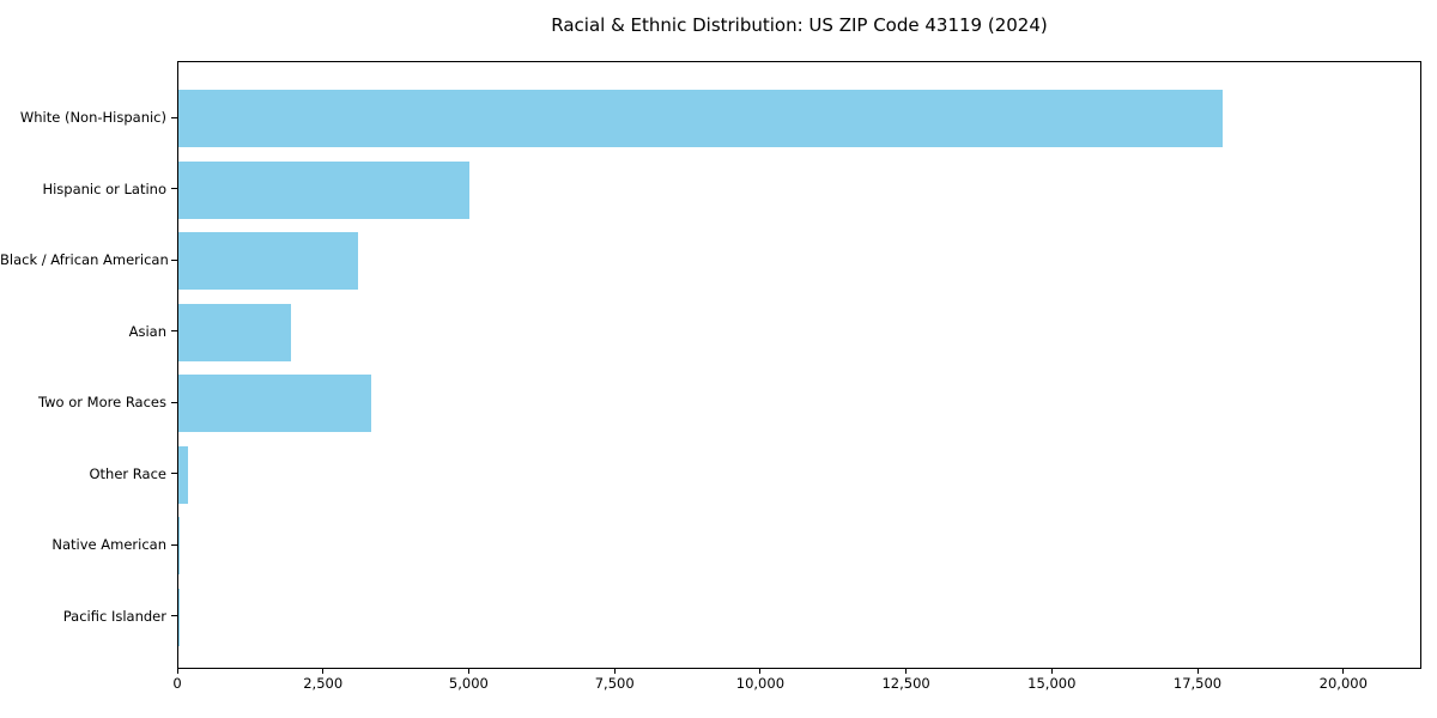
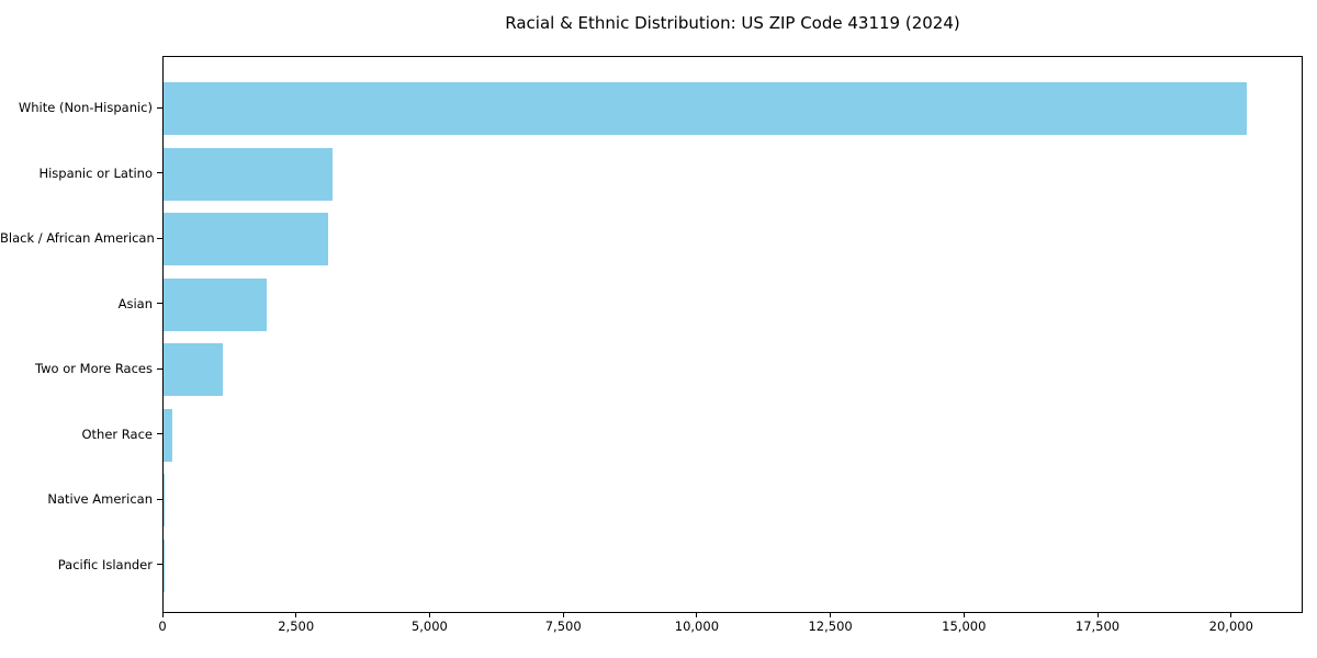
White (Non-Hispanic): 17900 -> 20300
Hispanic or Latino: 5000 -> 3200
Two or More Races: 3300 -> 1100
